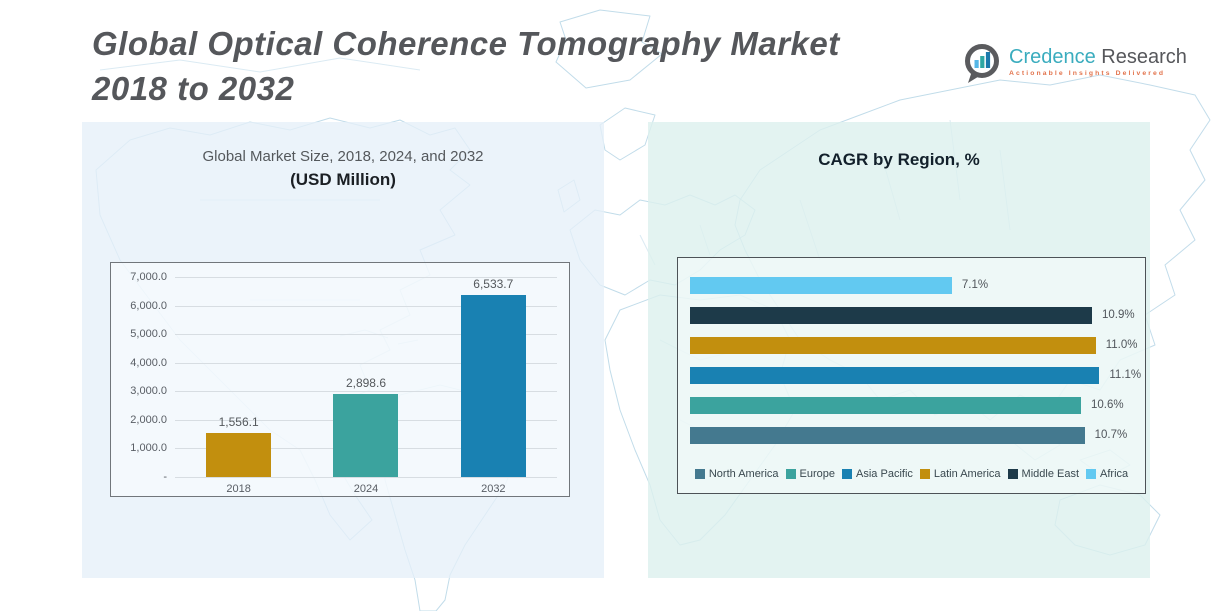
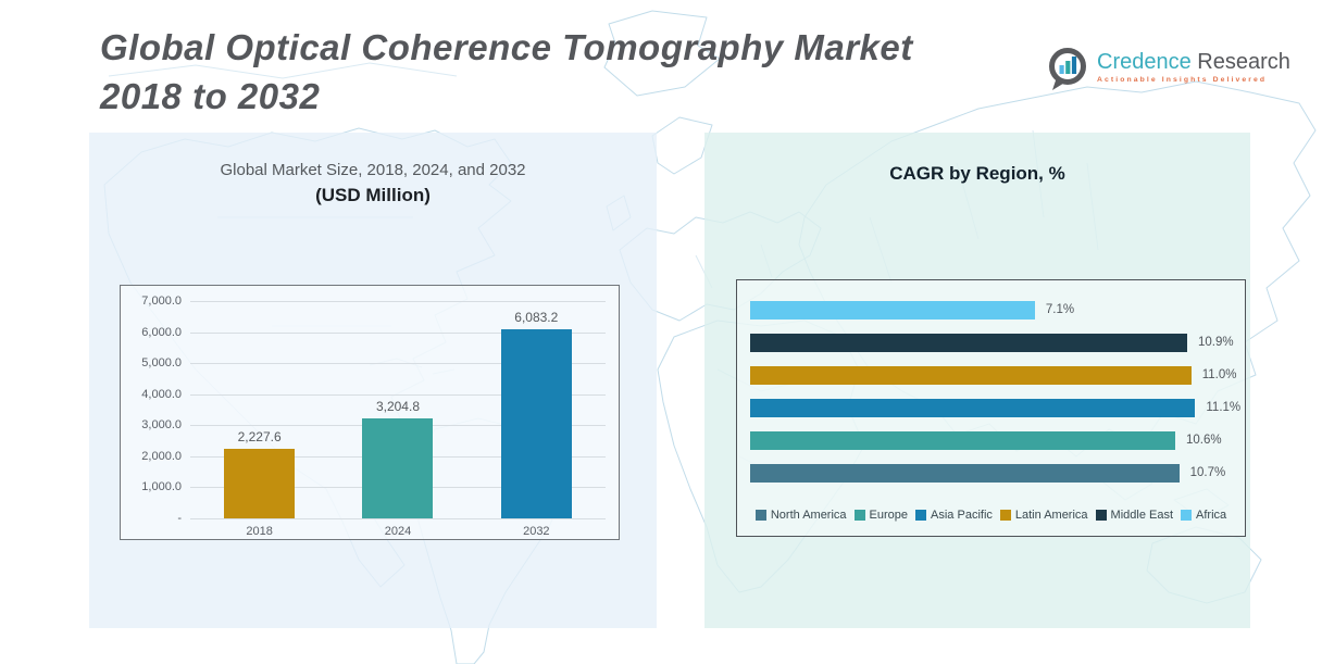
Global Market Size, 2018, 2024, and 2032/2018: 1,556.1 -> 2,227.6
Global Market Size, 2018, 2024, and 2032/2024: 2,898.6 -> 3,204.8
Global Market Size, 2018, 2024, and 2032/2032: 6,533.7 -> 6,083.2
